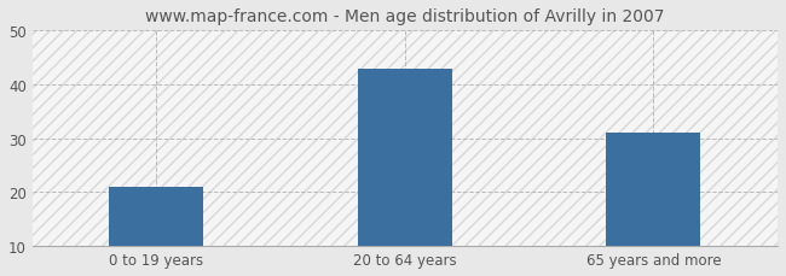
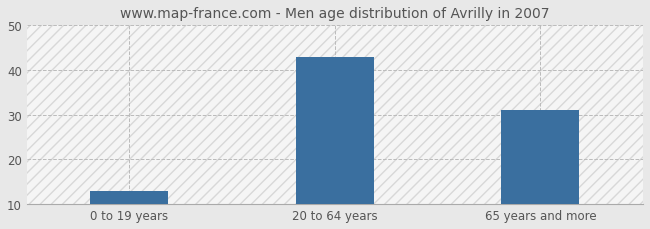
0 to 19 years: 21 -> 13
